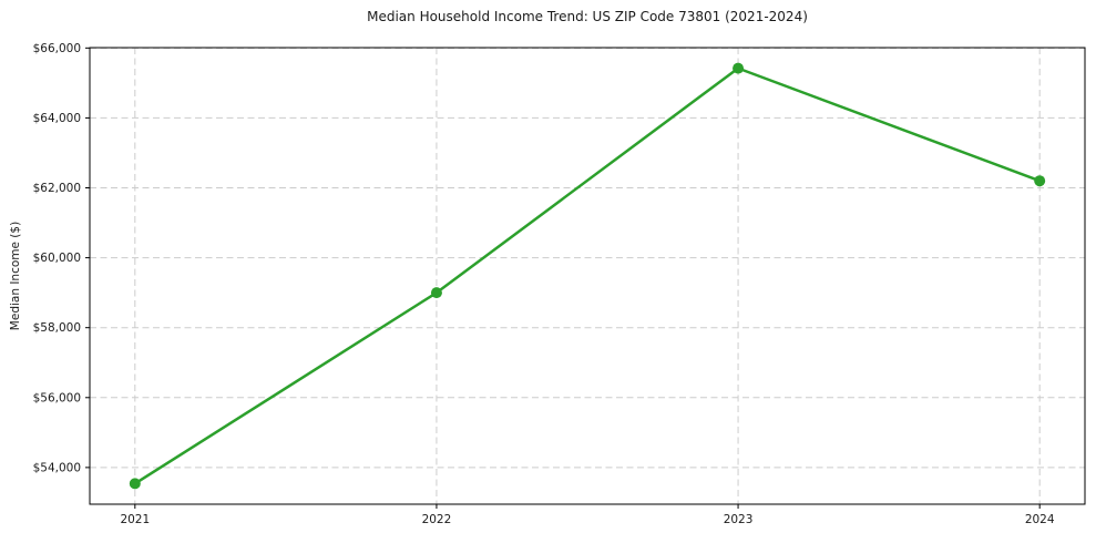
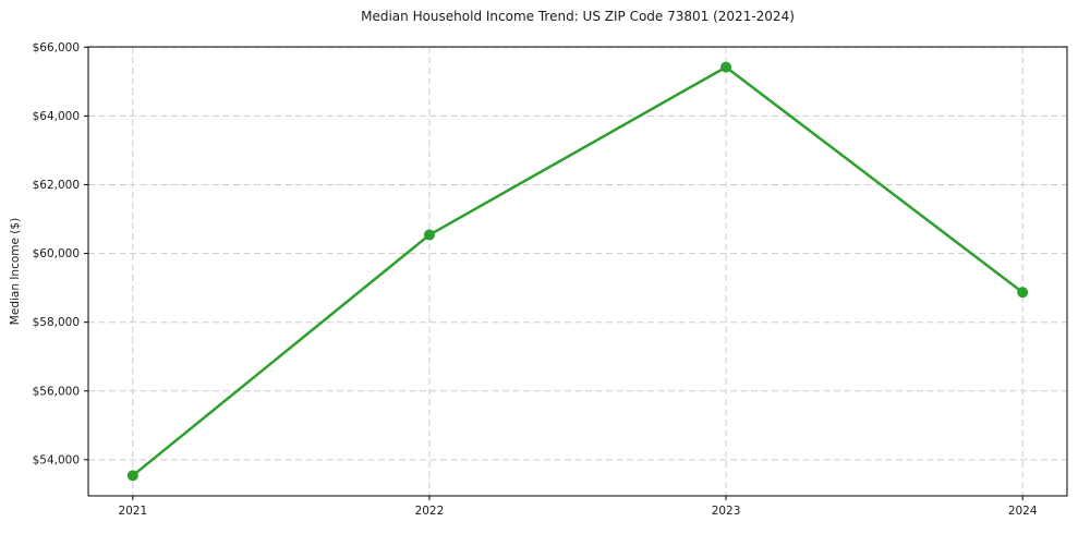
2022: $59000 -> $60500
2024: $62200 -> $58900
